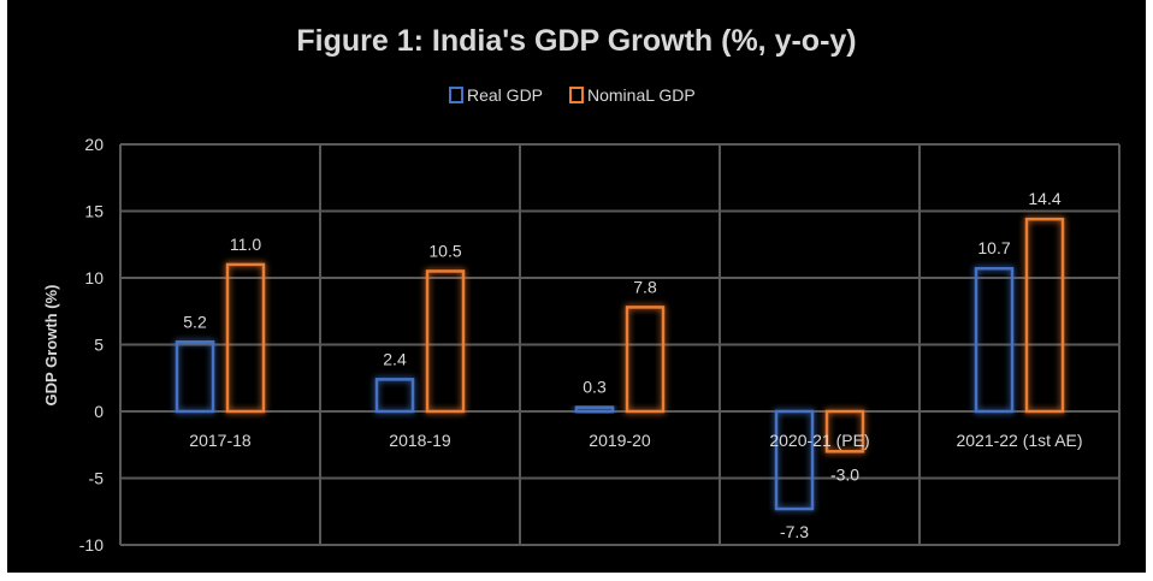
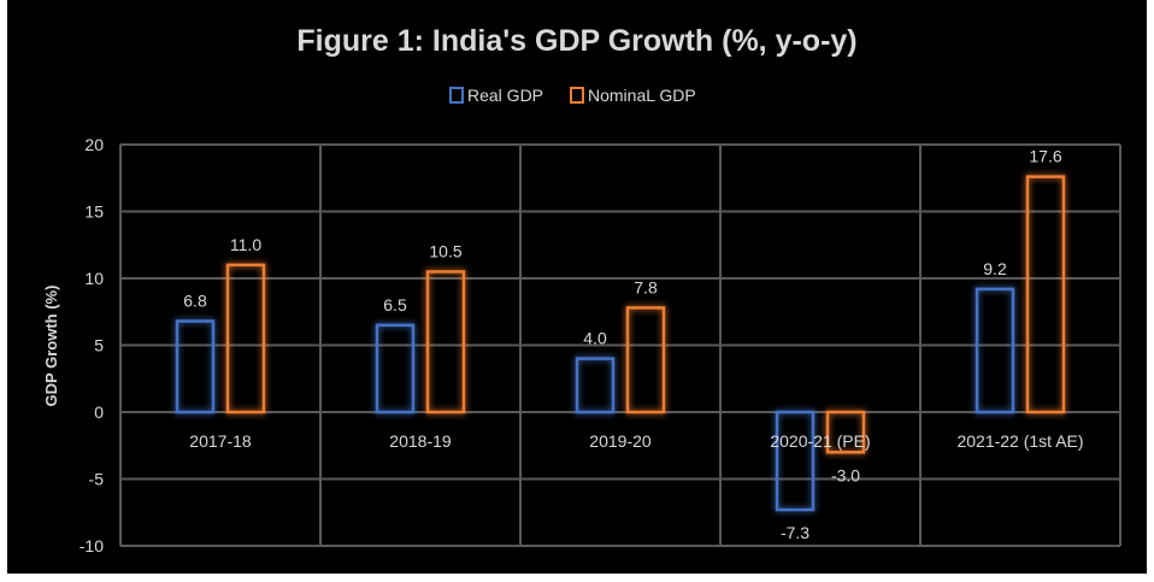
Real GDP/2017-18: 5.2 -> 6.8
Real GDP/2018-19: 2.4 -> 6.5
Real GDP/2019-20: 0.3 -> 4.0
Real GDP/2021-22 (1st AE): 10.7 -> 9.2
NominaL GDP/2021-22 (1st AE): 14.4 -> 17.6
